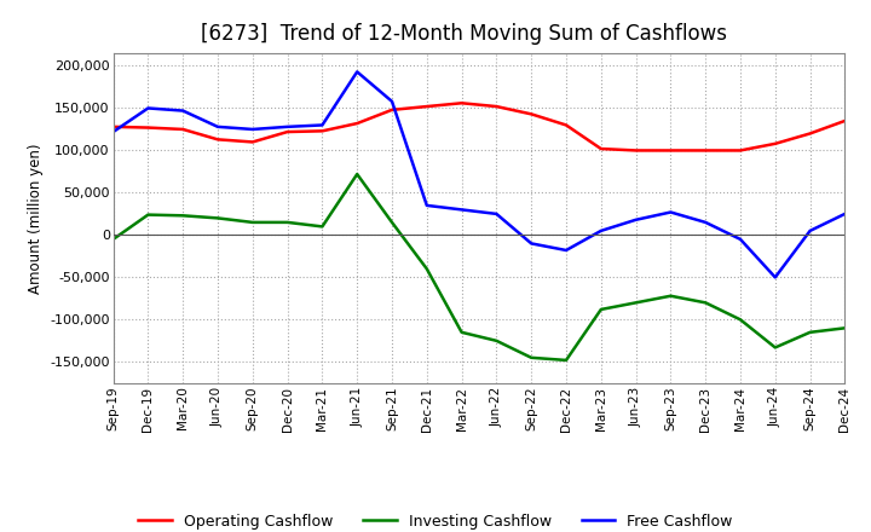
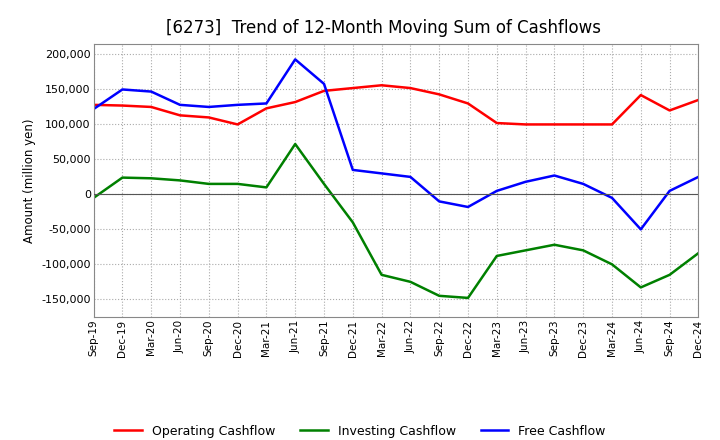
Operating Cashflow/Dec-20: 122,000 -> 100,000
Operating Cashflow/Jun-24: 108,000 -> 142,000
Investing Cashflow/Dec-24: -110,000 -> -84,000
